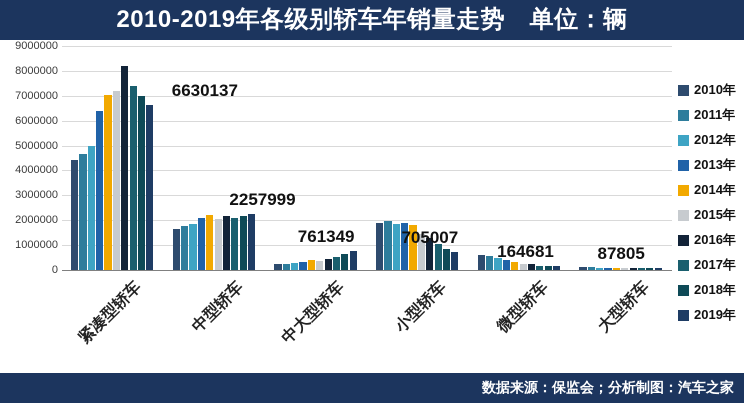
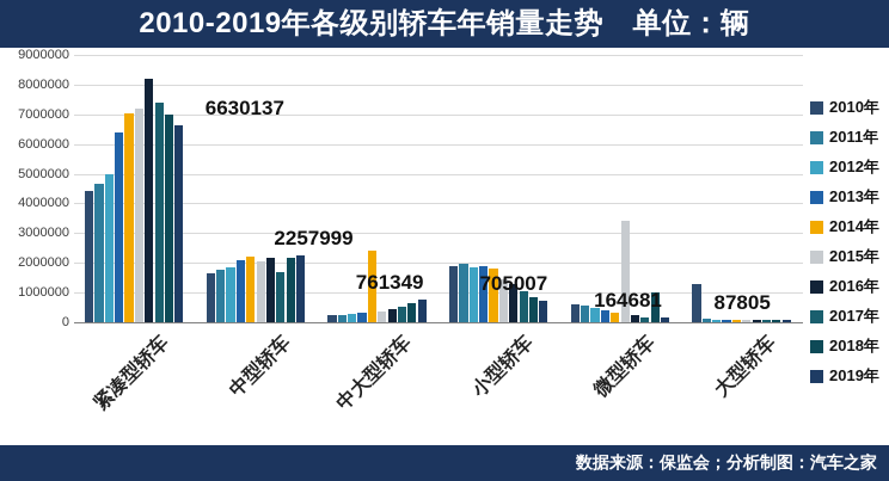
2017年/中型轿车: 2100000 -> 1700000
2014年/中大型轿车: 400000 -> 2400000
2015年/微型轿车: 200000 -> 3400000
2018年/微型轿车: 200000 -> 1000000
2010年/大型轿车: 100000 -> 1300000
